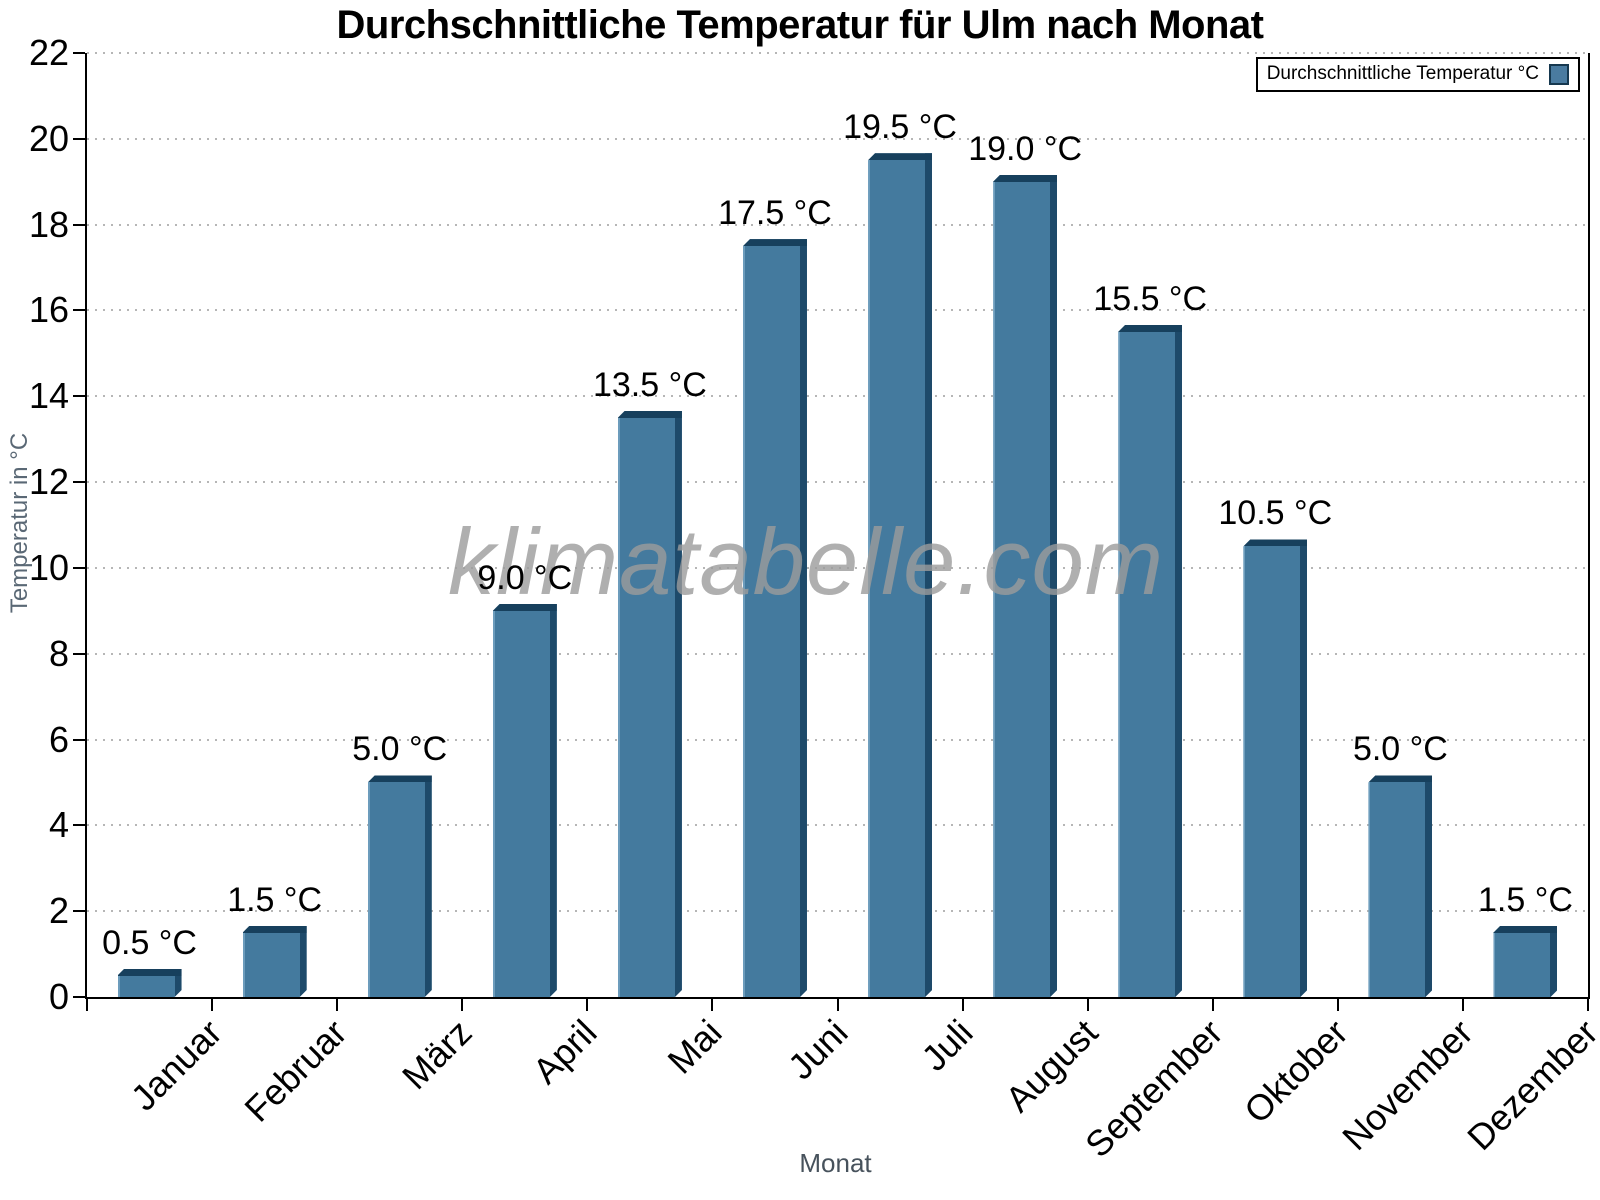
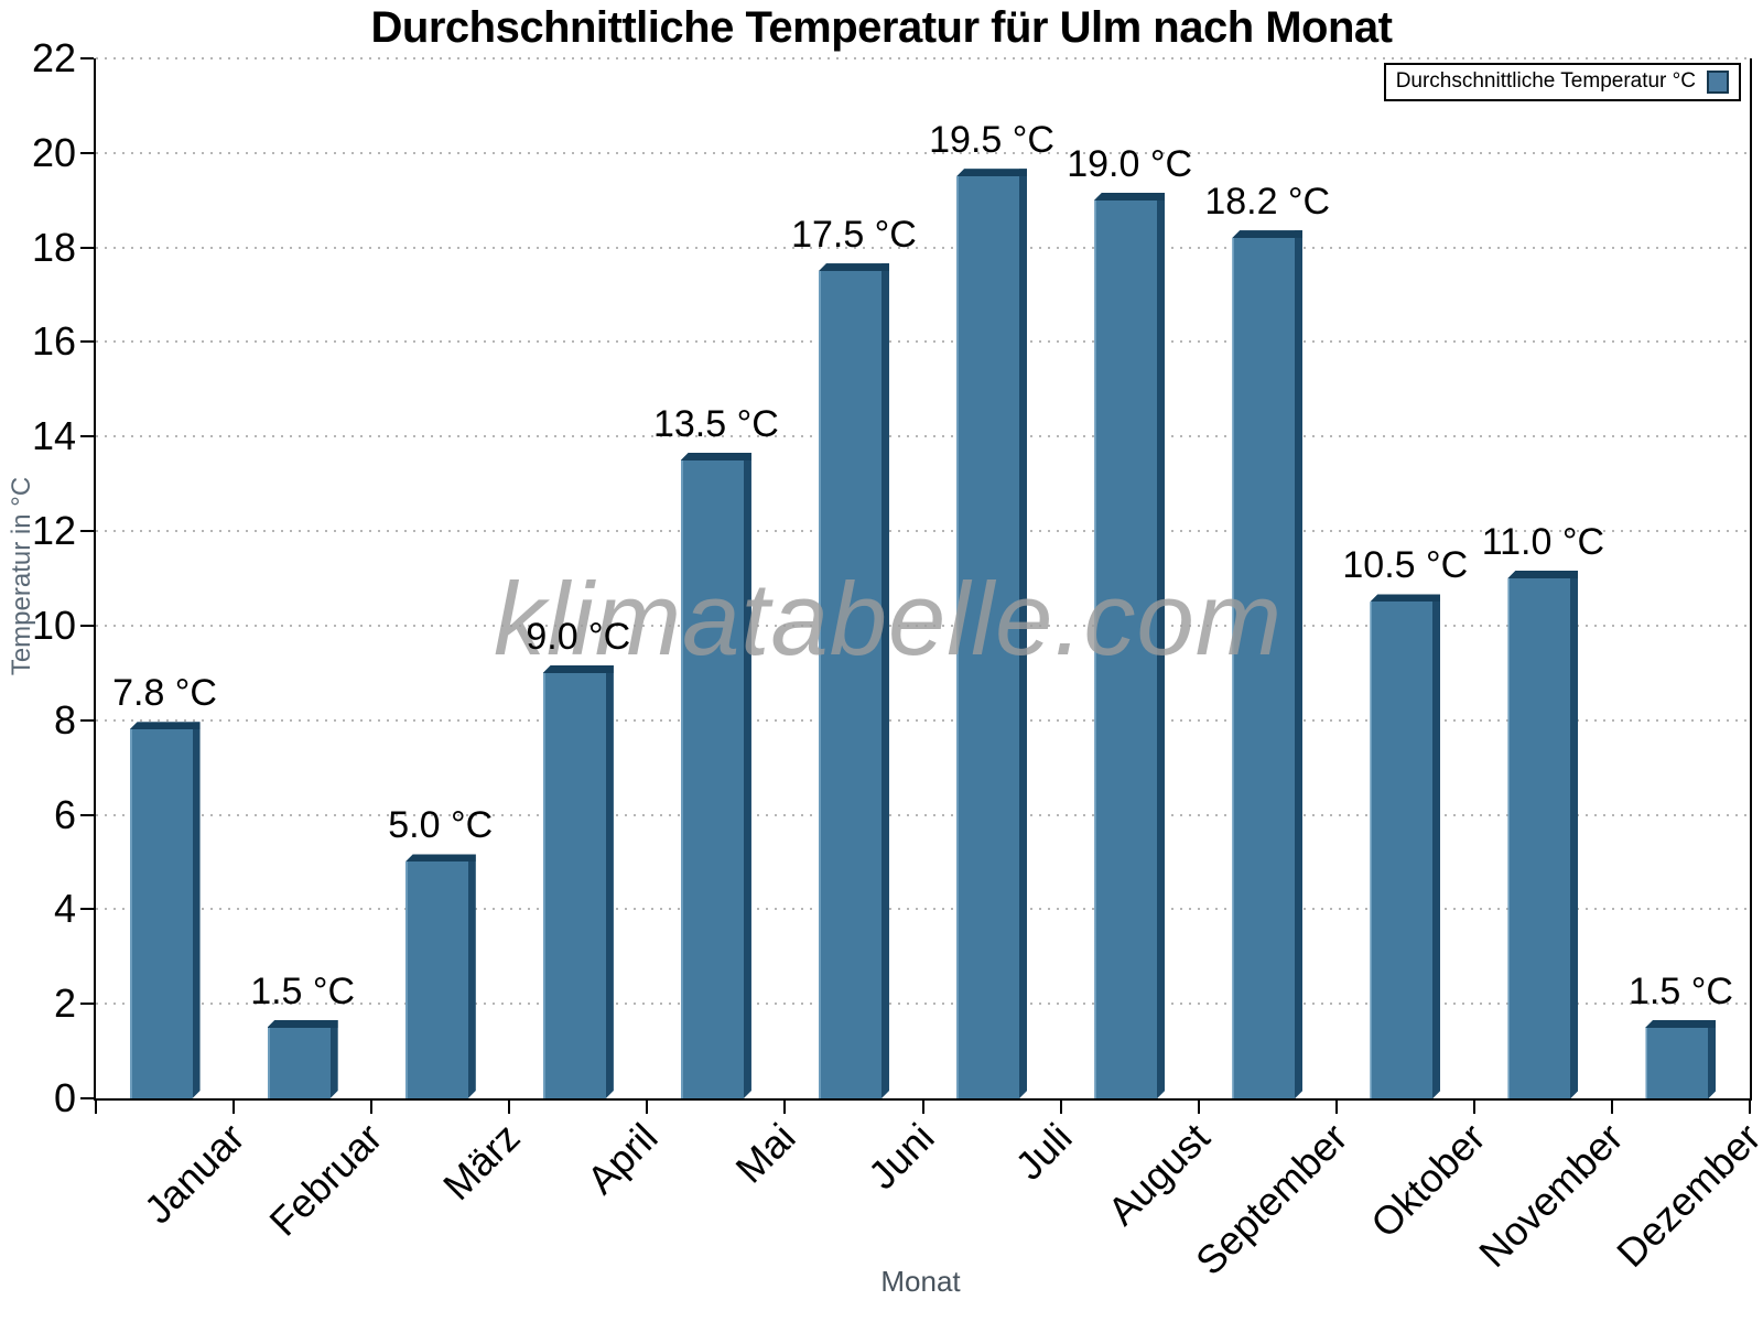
Januar: 0.5 -> 7.8
September: 15.5 -> 18.2
November: 5.0 -> 11.0
